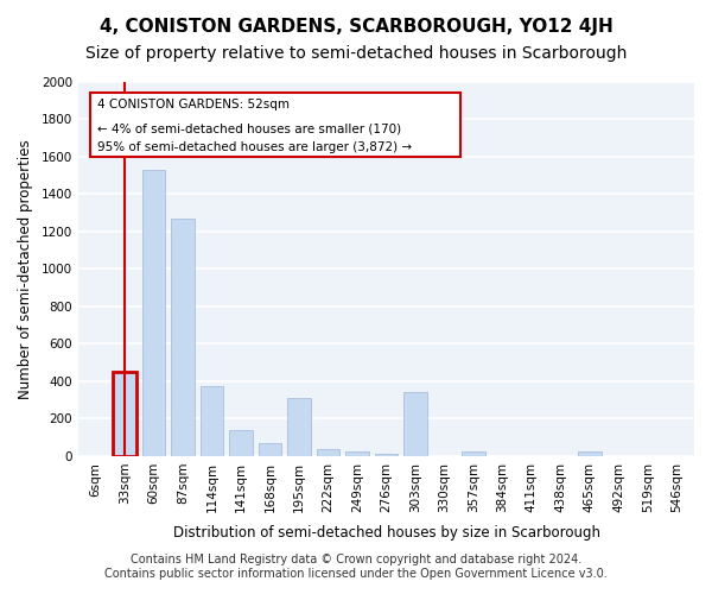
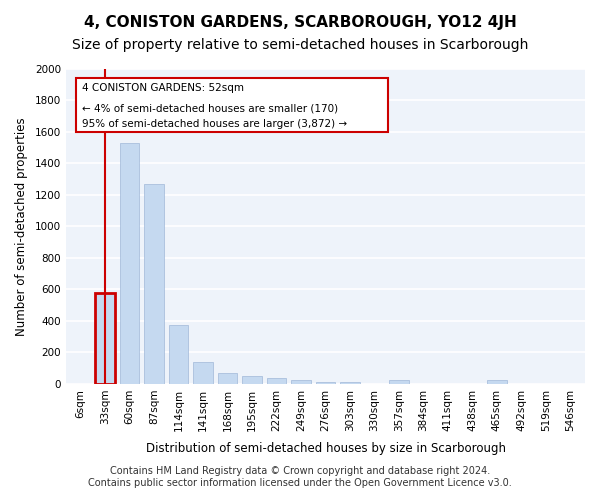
33sqm: 450 -> 580
195sqm: 310 -> 50
303sqm: 340 -> 20
